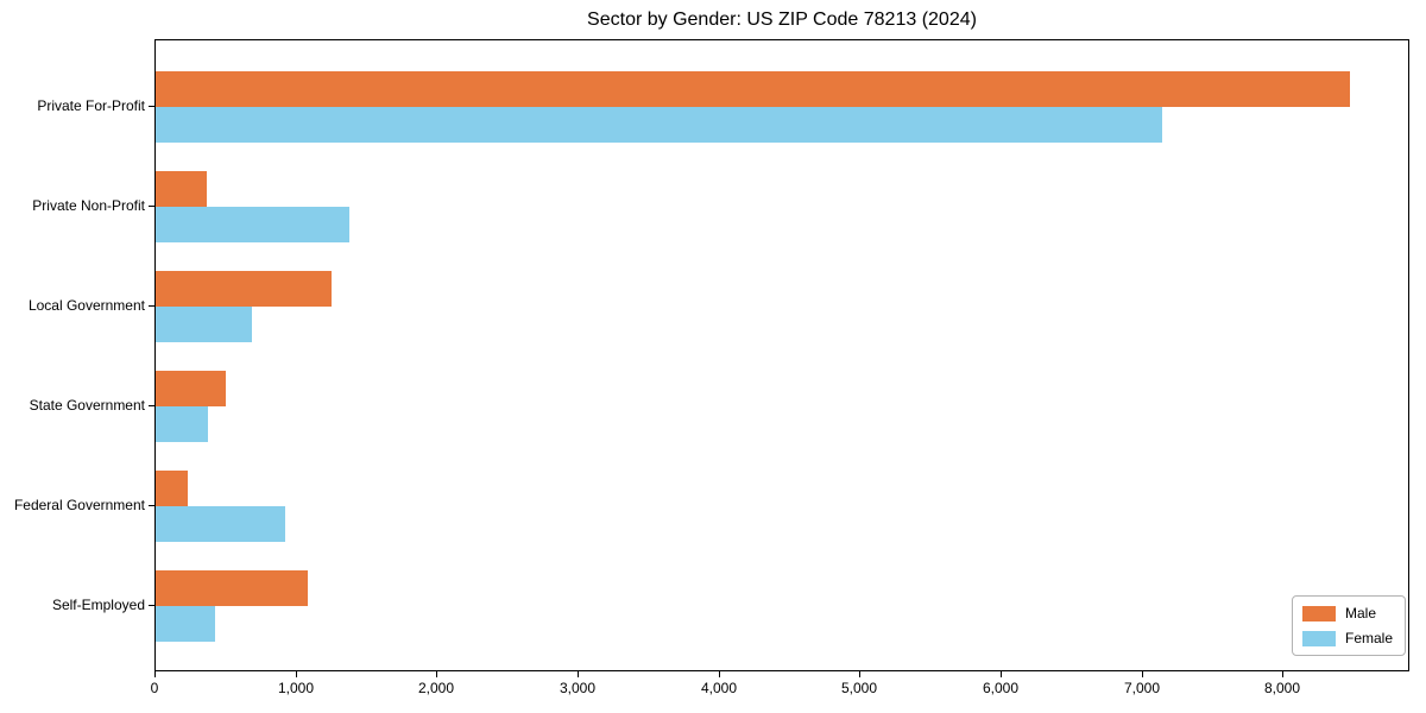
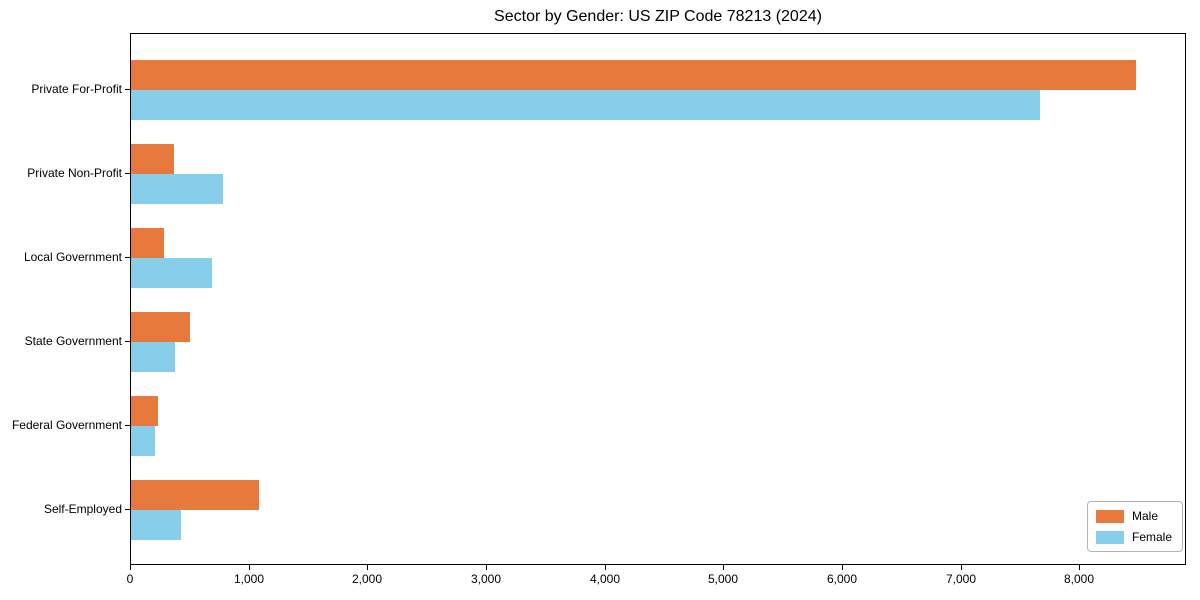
Female/Private For-Profit: 7140 -> 7660
Female/Private Non-Profit: 1370 -> 780
Male/Local Government: 1250 -> 280
Female/Federal Government: 920 -> 200
